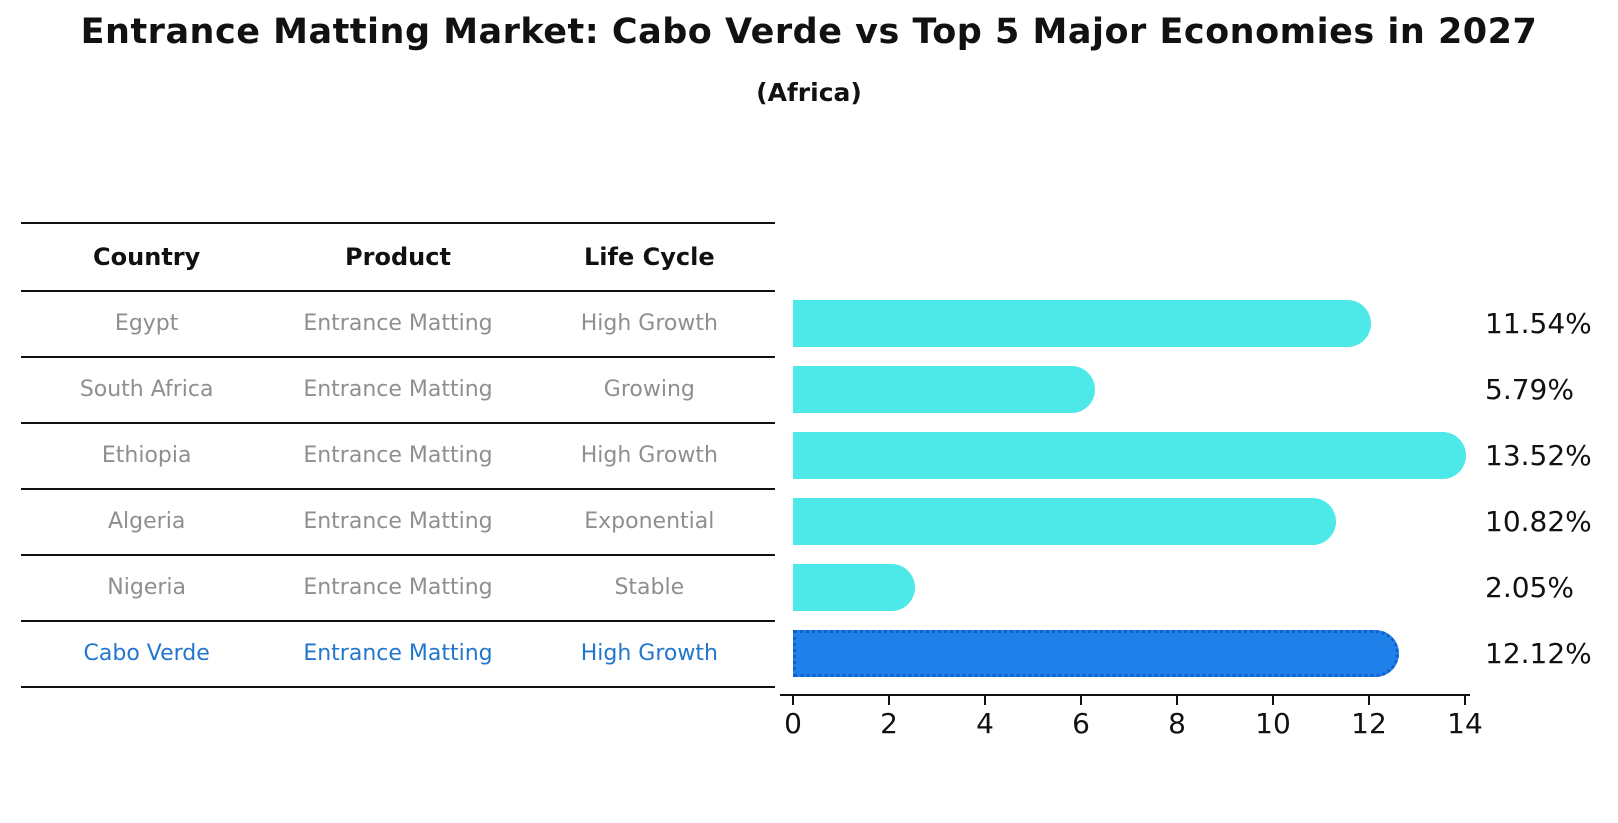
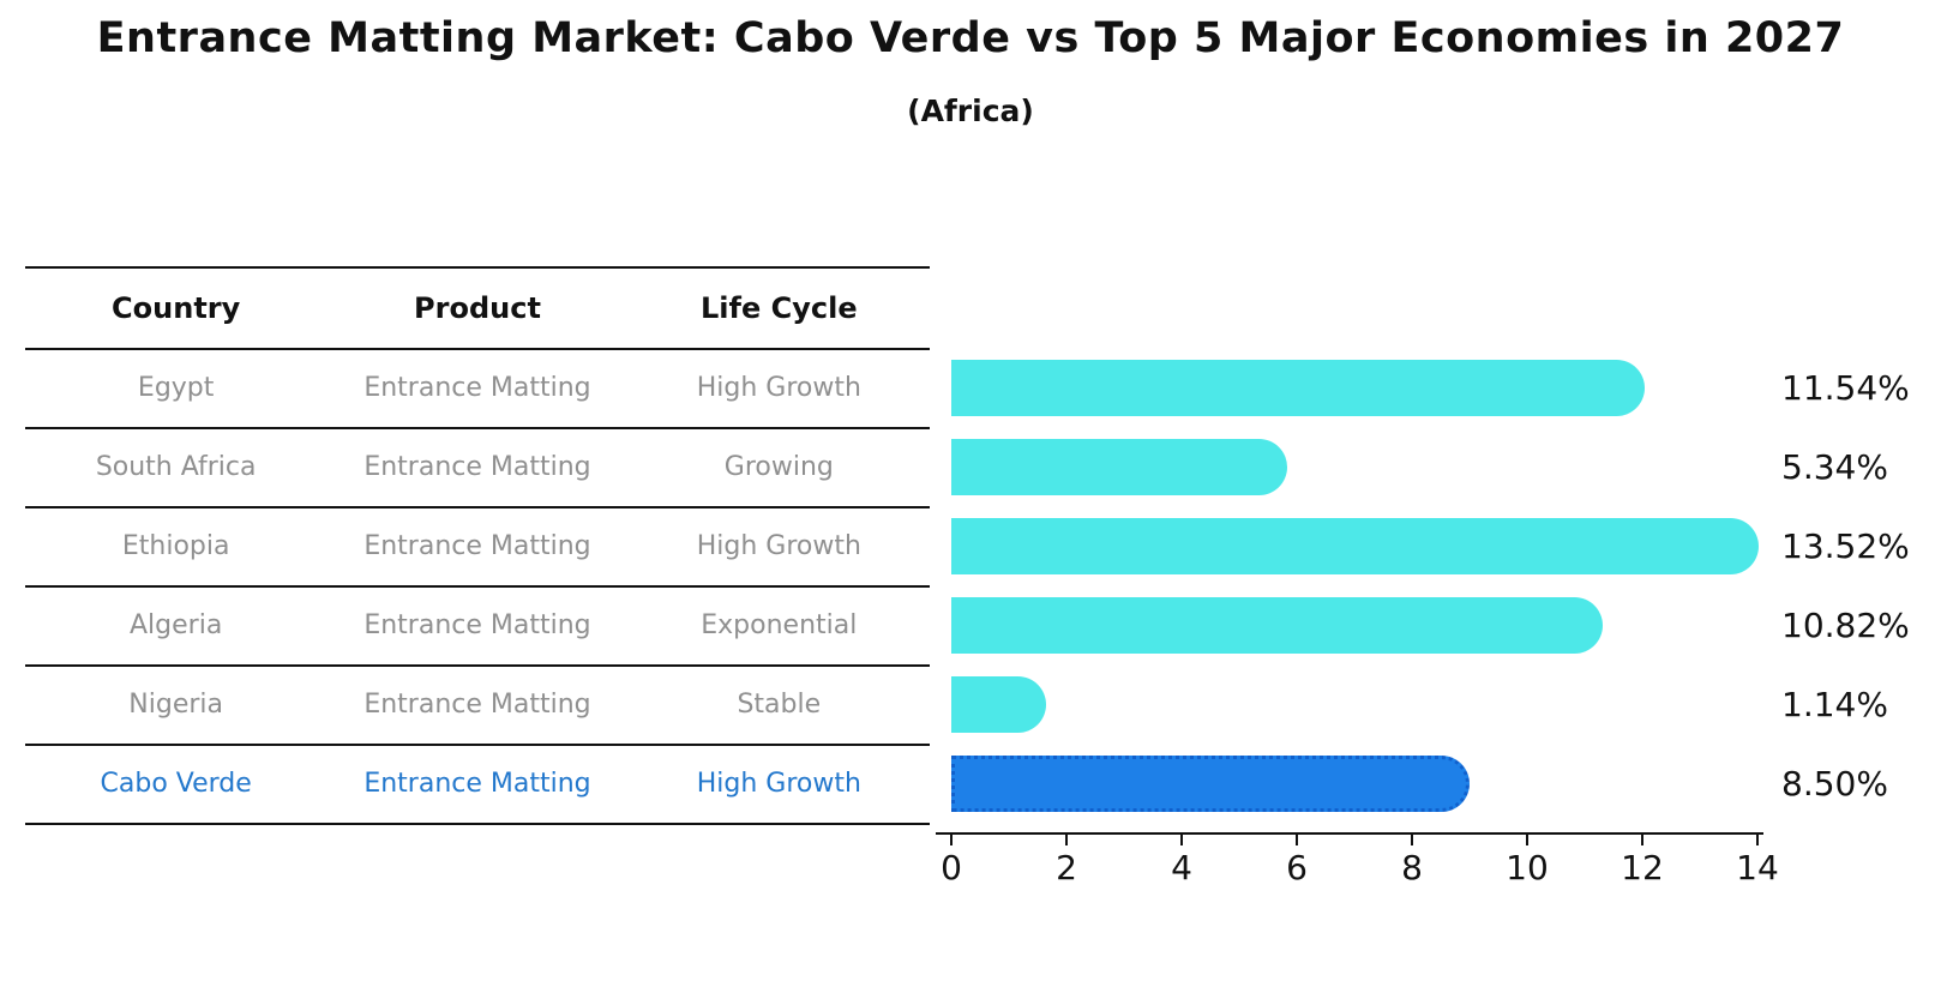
South Africa: 5.79% -> 5.34%
Nigeria: 2.05% -> 1.14%
Cabo Verde: 12.12% -> 8.50%
